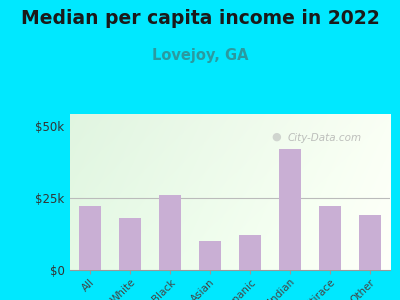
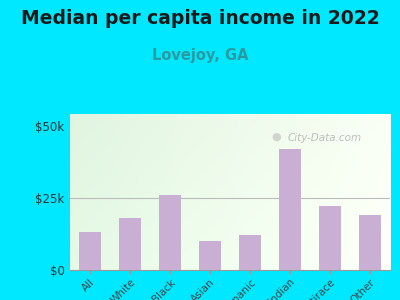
All: $22k -> $13k
